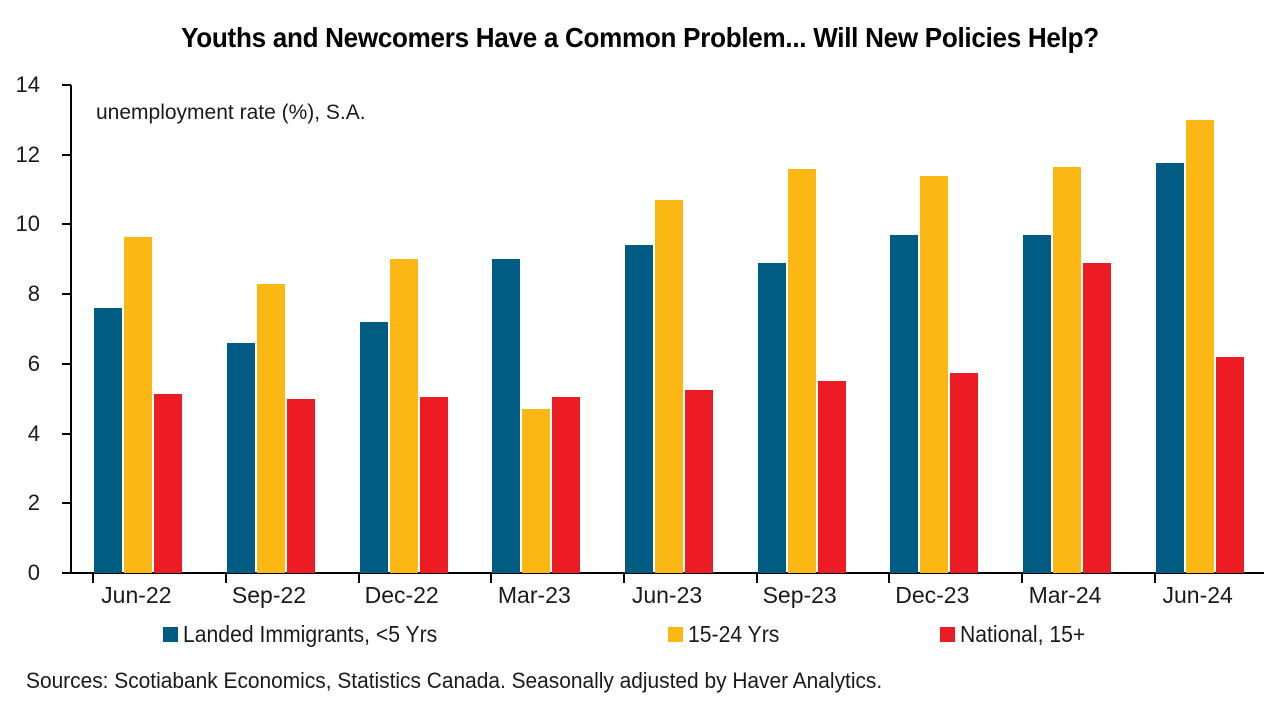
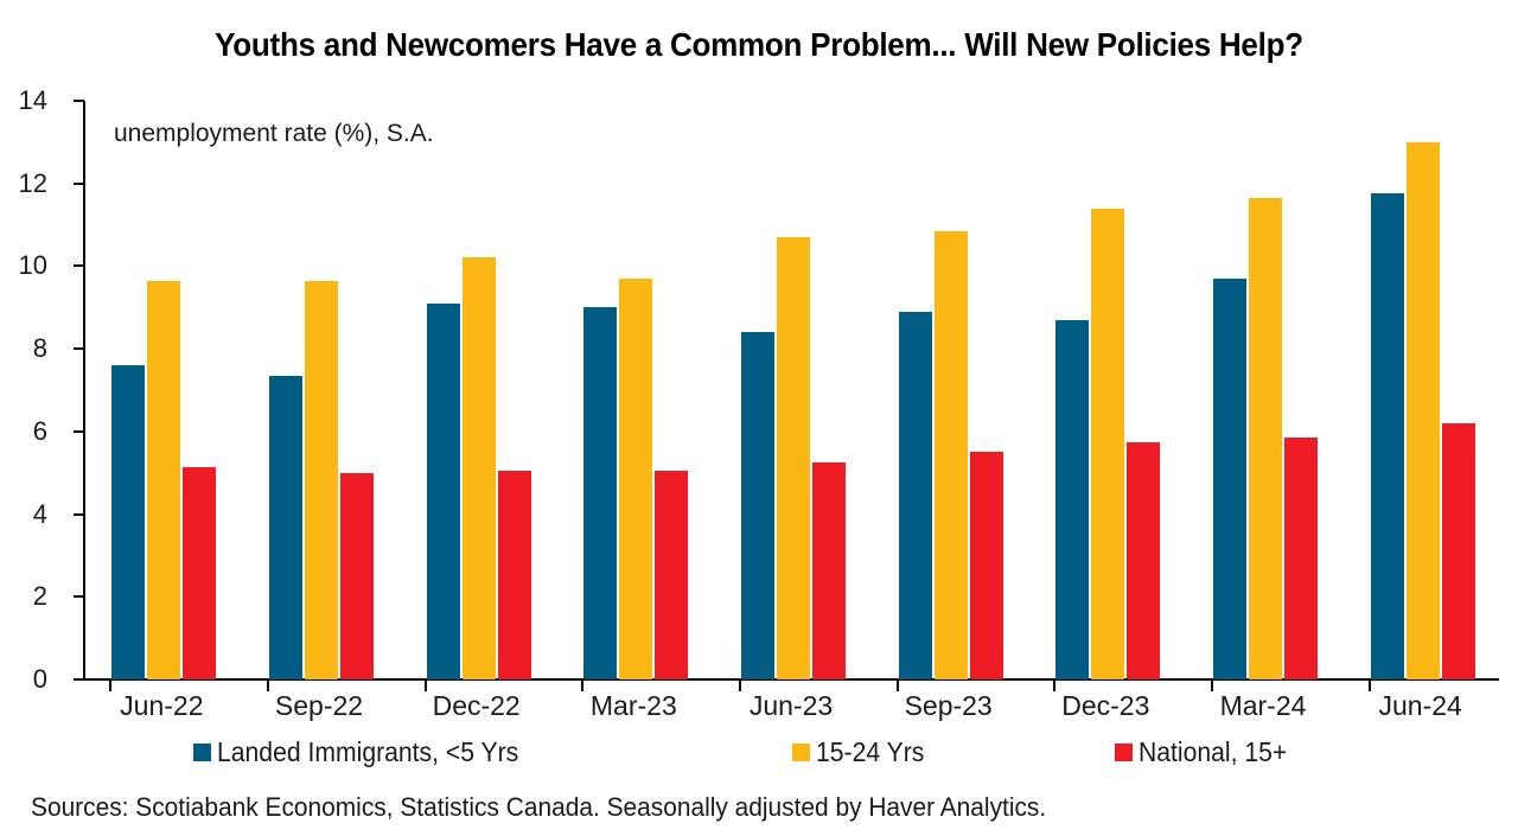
Landed Immigrants, <5 Yrs/Sep-22: 6.6 -> 7.3
15-24 Yrs/Sep-22: 8.3 -> 9.7
Landed Immigrants, <5 Yrs/Dec-22: 7.2 -> 9.1
15-24 Yrs/Dec-22: 9.0 -> 10.2
15-24 Yrs/Mar-23: 4.7 -> 9.7
Landed Immigrants, <5 Yrs/Jun-23: 9.4 -> 8.4
15-24 Yrs/Sep-23: 11.6 -> 10.8
Landed Immigrants, <5 Yrs/Dec-23: 9.7 -> 8.7
National, 15+/Mar-24: 8.9 -> 5.8
